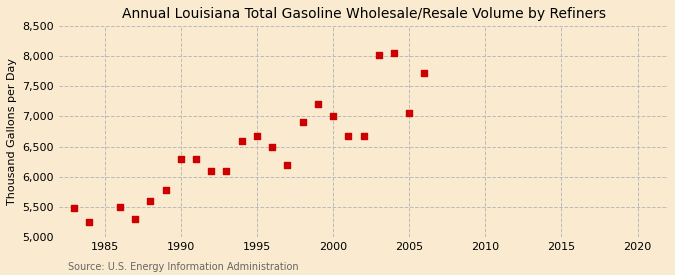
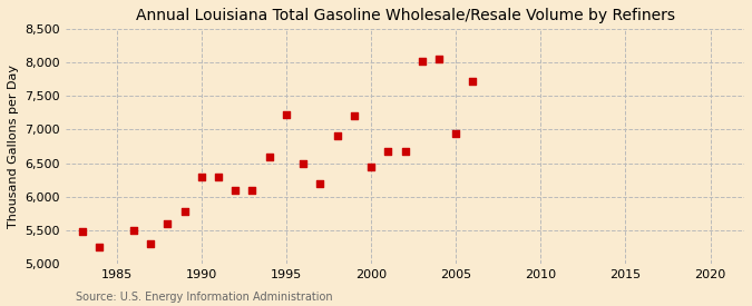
1995: 6,680 -> 7,220
2000: 7,000 -> 6,440
2005: 7,060 -> 6,940
